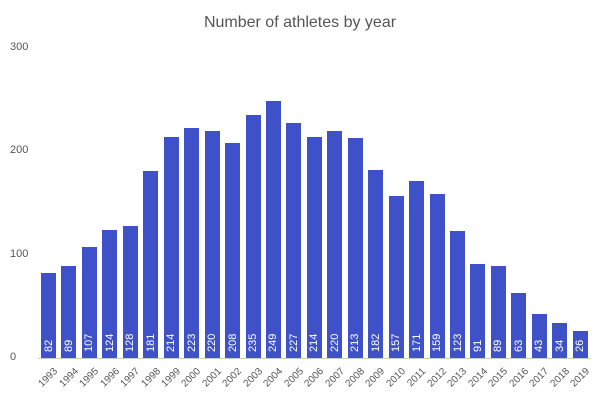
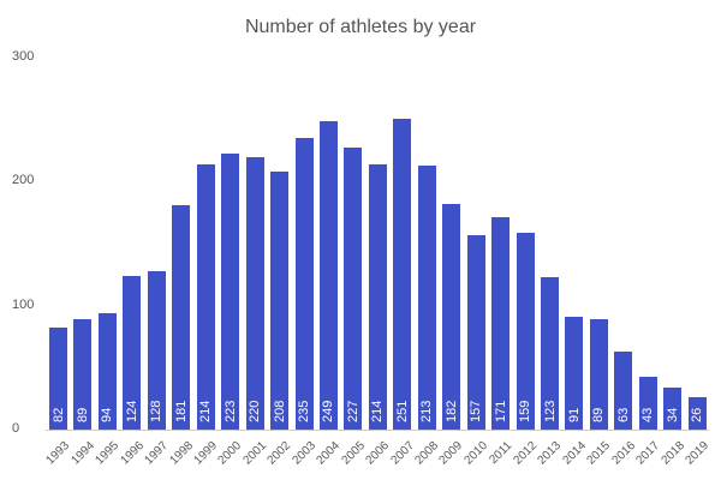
1995: 107 -> 94
2007: 220 -> 251
